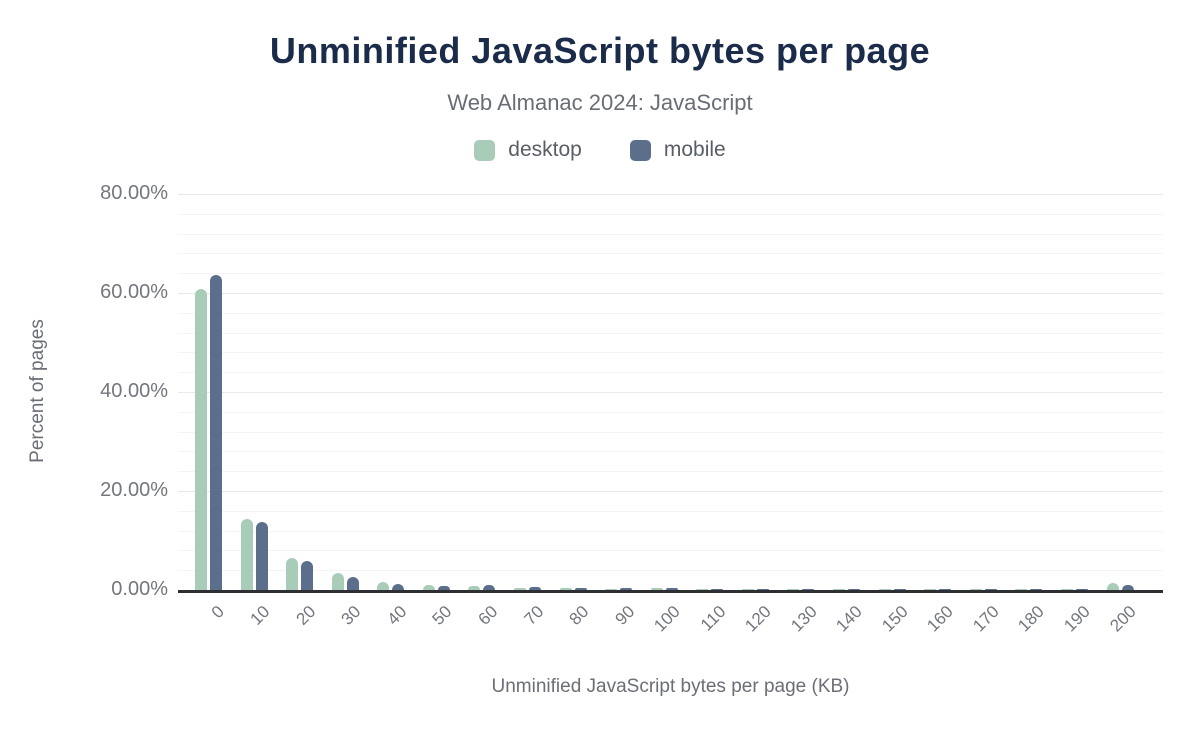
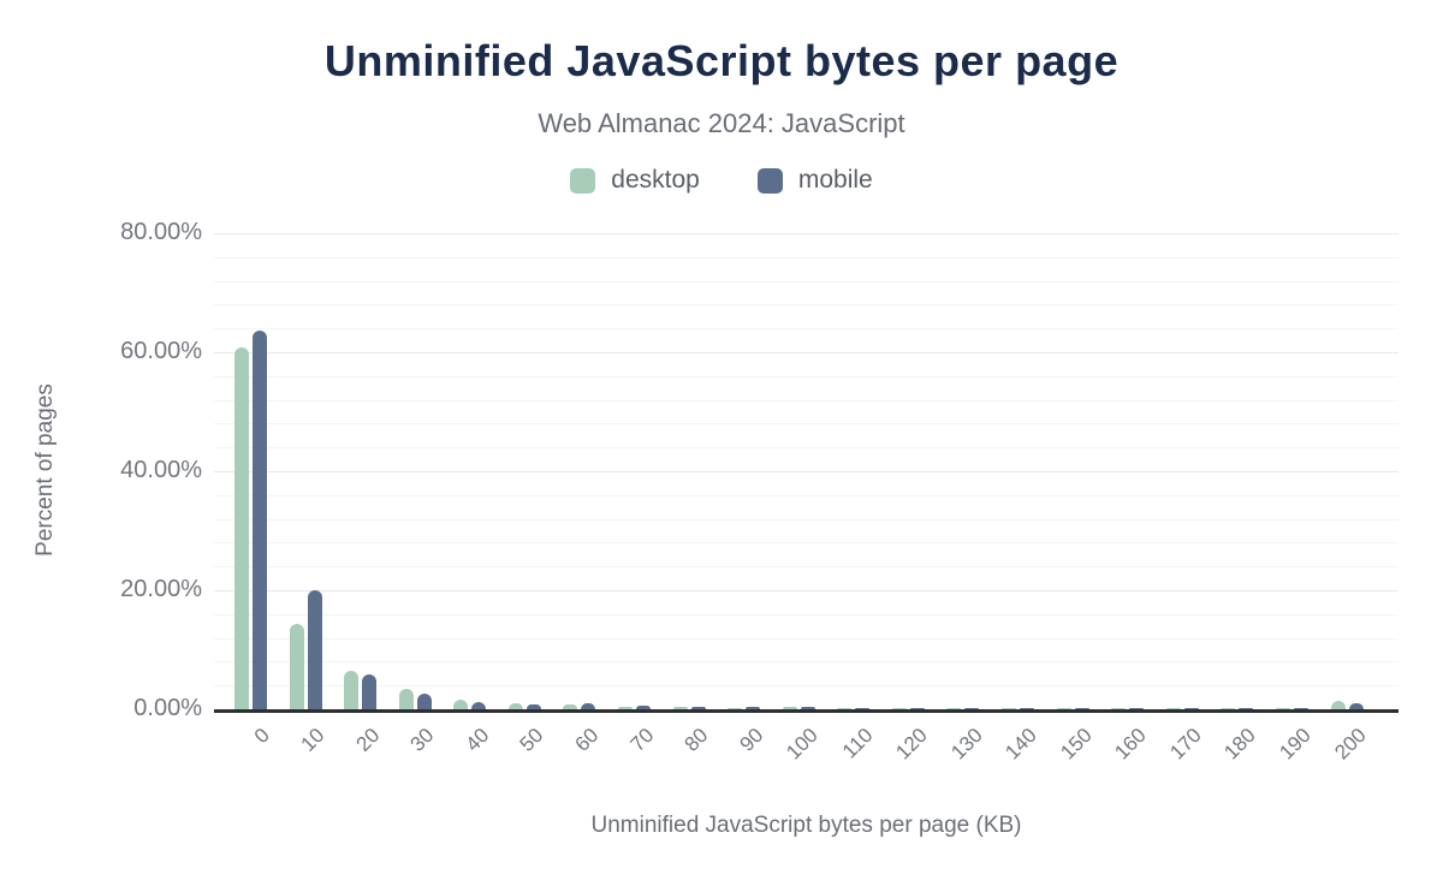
mobile/10: 14% -> 20%
